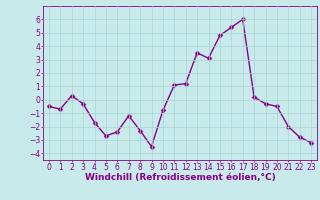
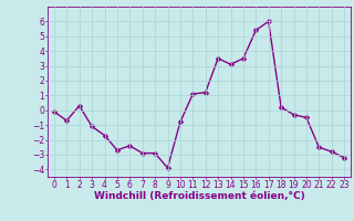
0: -0.5 -> -0.1
3: -0.3 -> -1.1
7: -1.2 -> -2.9
8: -2.3 -> -2.9
9: -3.5 -> -3.9
15: 4.8 -> 3.5
21: -2.0 -> -2.5
